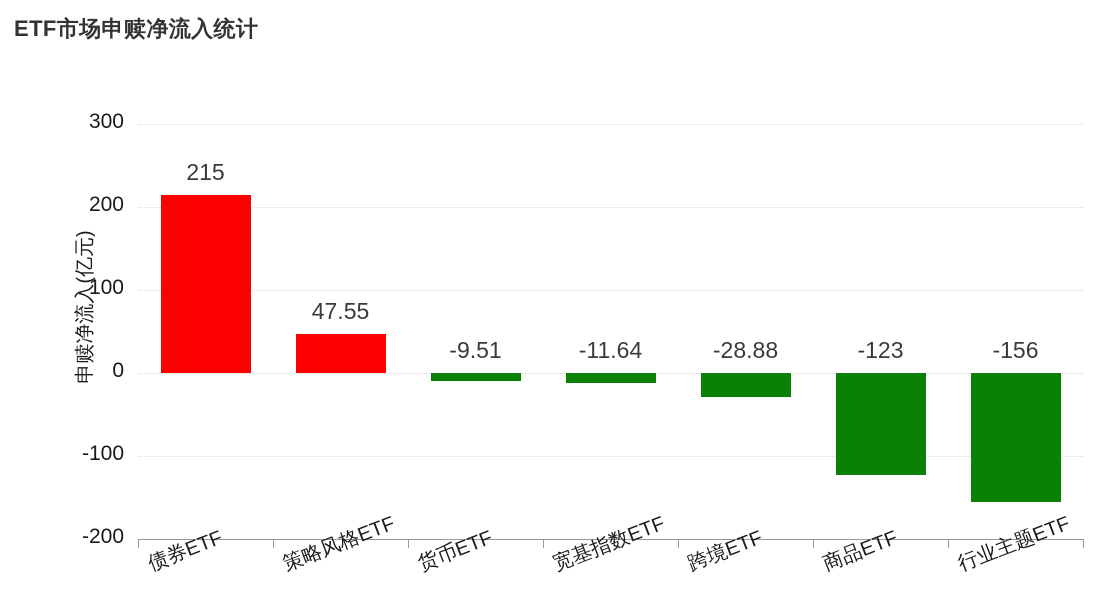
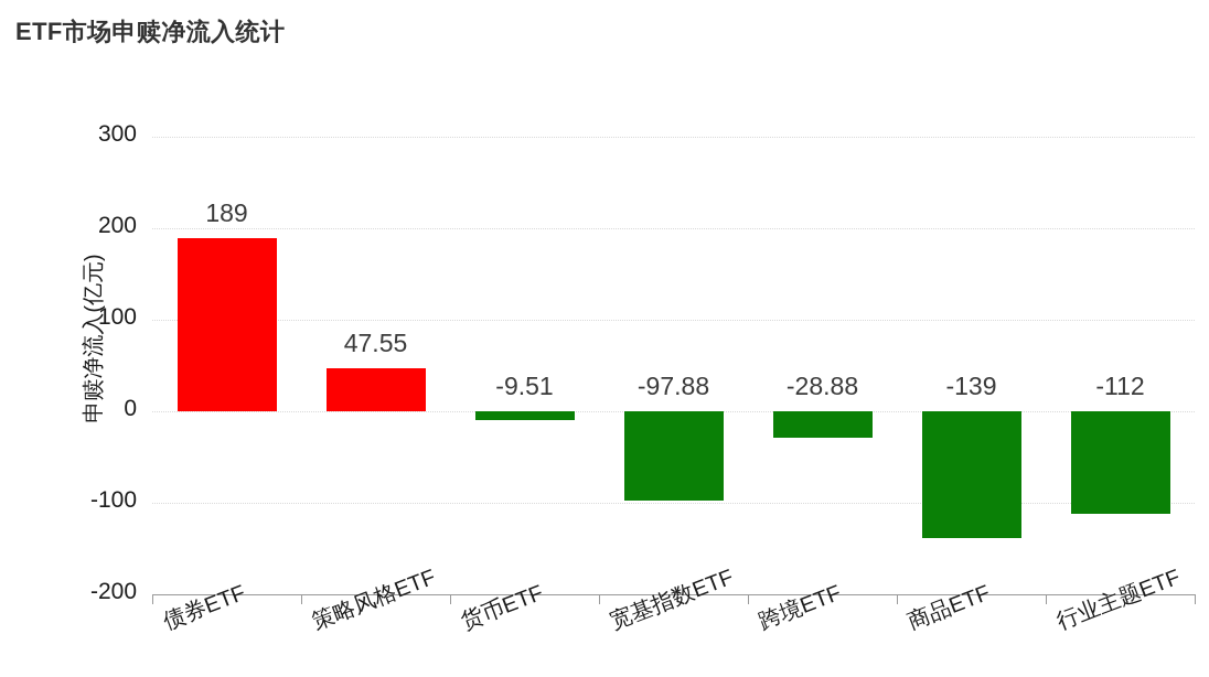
债券ETF: 215 -> 189
宽基指数ETF: -11.64 -> -97.88
商品ETF: -123 -> -139
行业主题ETF: -156 -> -112
